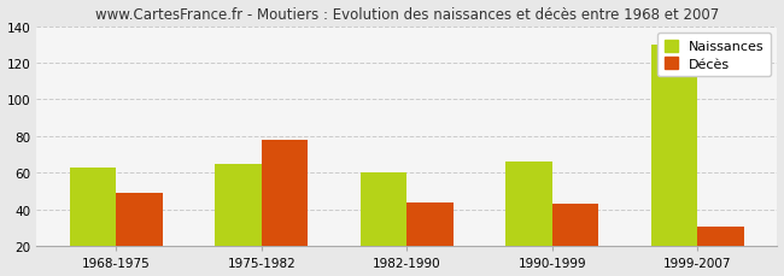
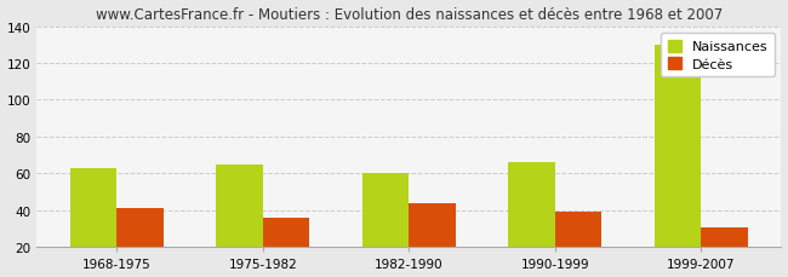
Décès/1968-1975: 49 -> 41
Décès/1975-1982: 78 -> 36
Décès/1990-1999: 43 -> 39
